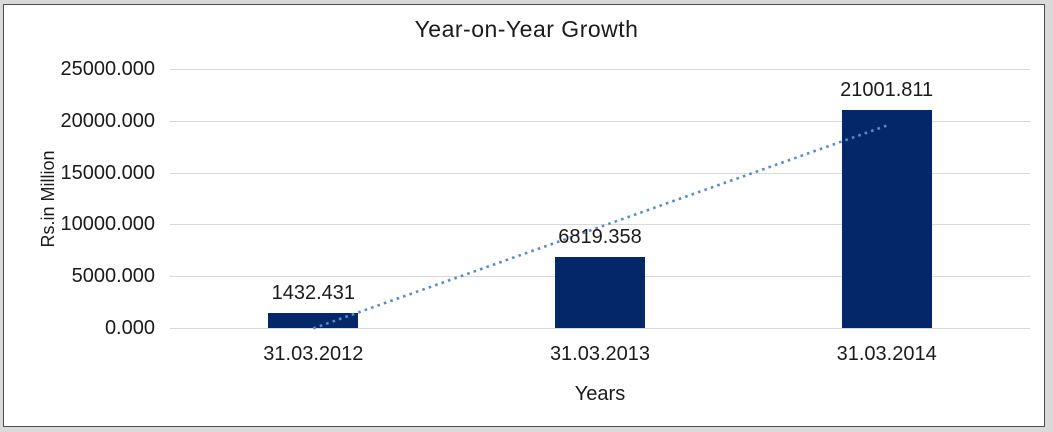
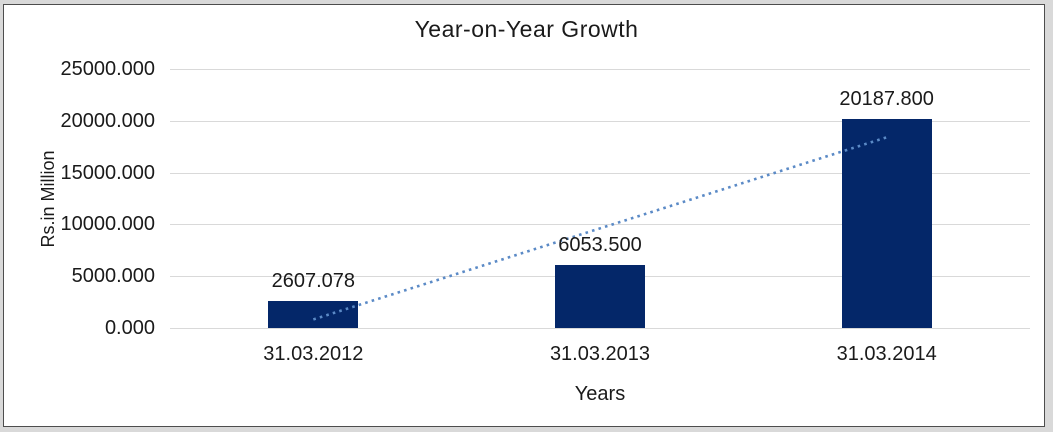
31.03.2012: 1432.431 -> 2607.078
31.03.2013: 6819.358 -> 6053.500
31.03.2014: 21001.811 -> 20187.800
